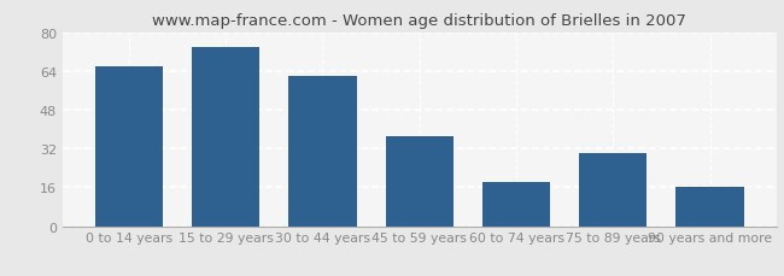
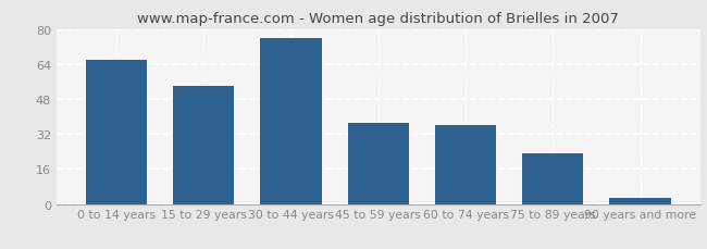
15 to 29 years: 74 -> 54
30 to 44 years: 62 -> 76
60 to 74 years: 18 -> 36
75 to 89 years: 30 -> 23
90 years and more: 16 -> 3
